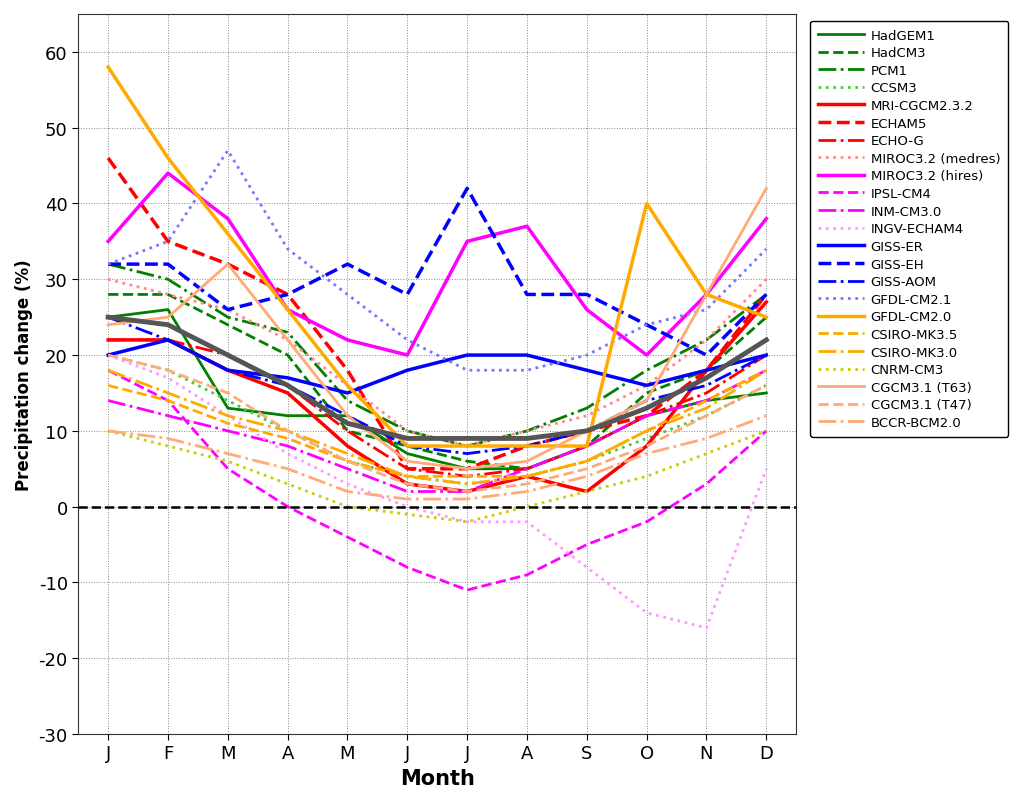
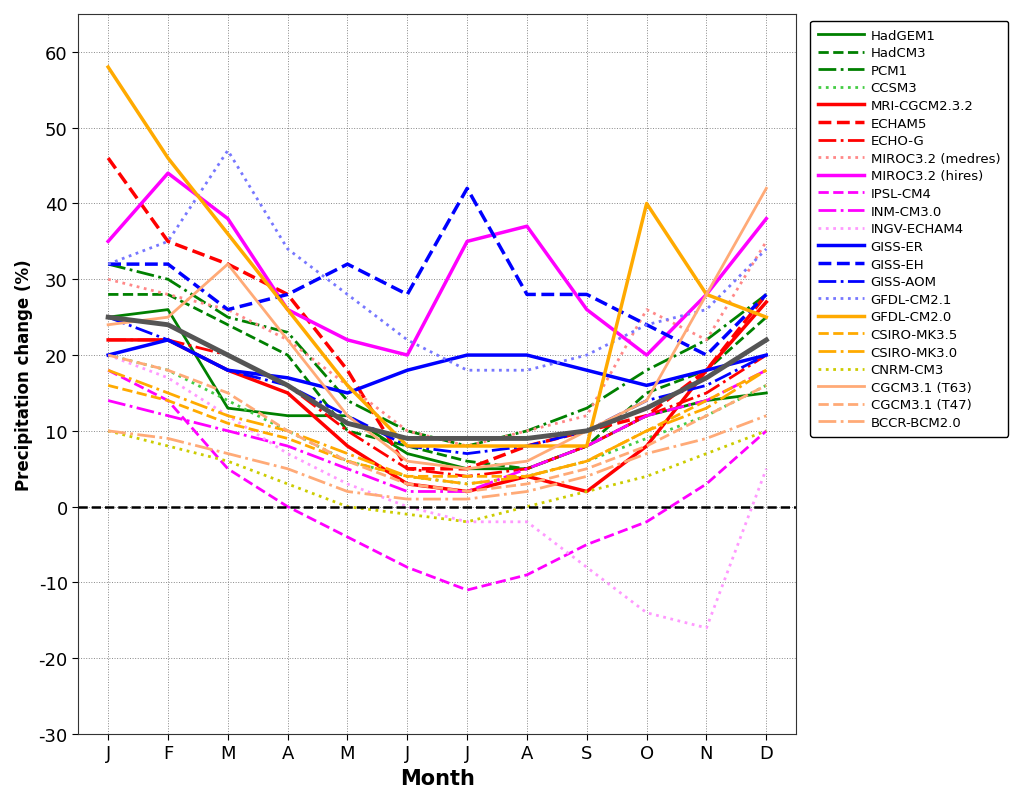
MIROC3.2 (medres)/O: 16 -> 26
MIROC3.2 (medres)/D: 30 -> 35
